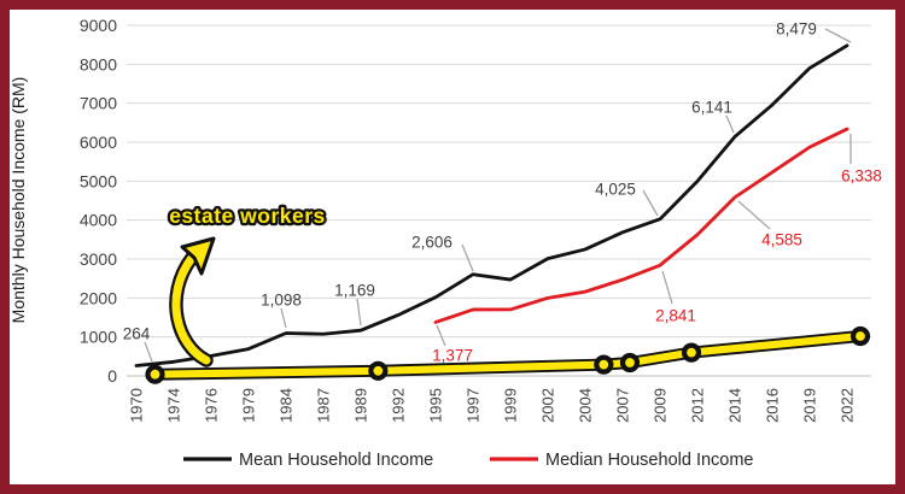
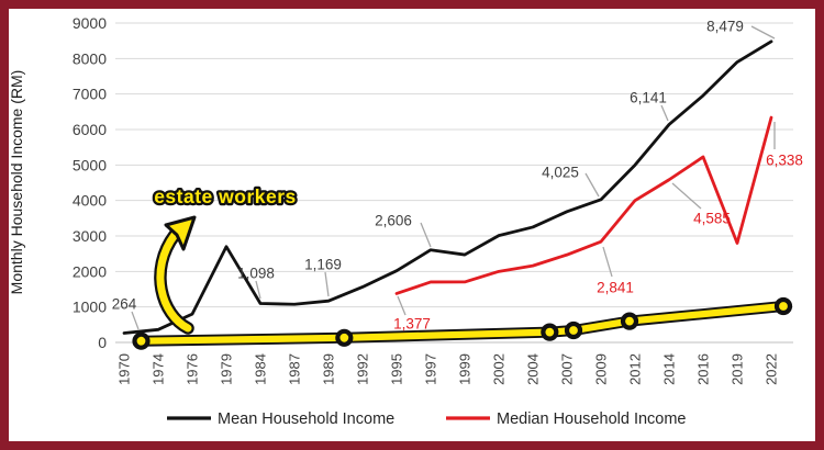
Mean Household Income/1976: 500 -> 800
Mean Household Income/1979: 700 -> 2700
Median Household Income/2012: 3600 -> 4000
Median Household Income/2019: 5900 -> 2800
